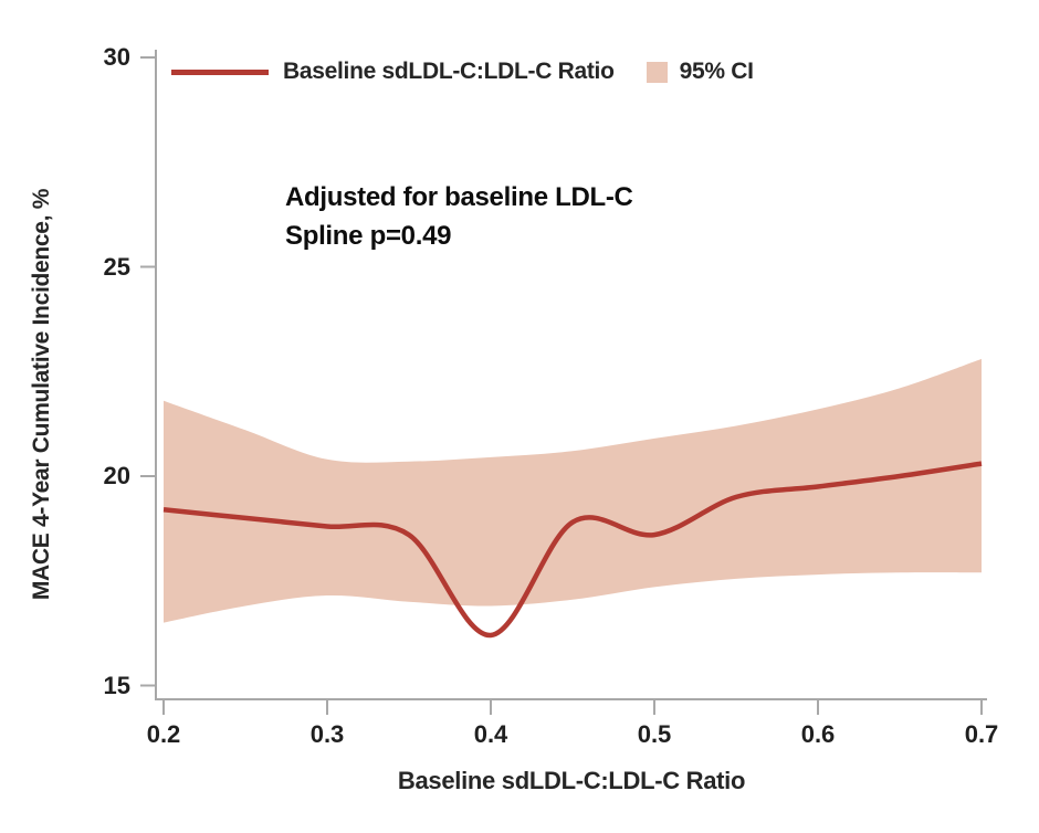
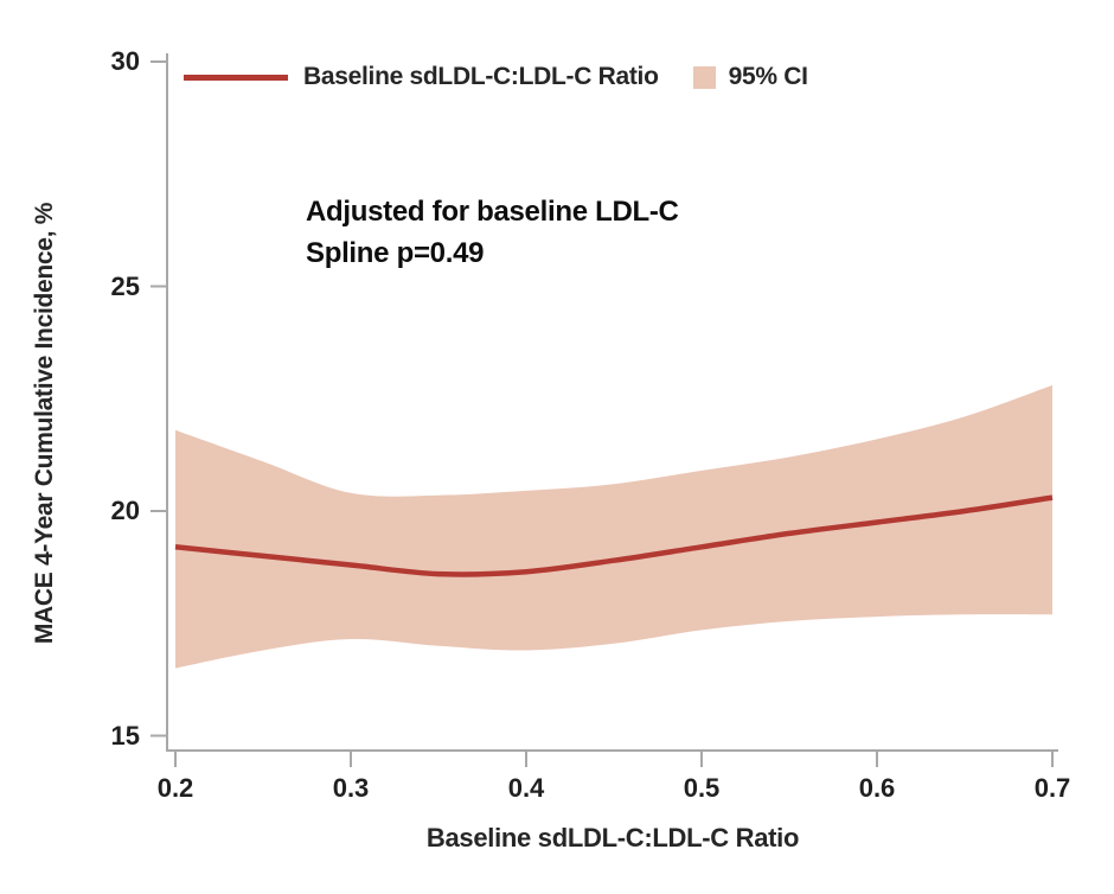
Baseline sdLDL-C:LDL-C Ratio/0.4: 16.2 -> 18.6
Baseline sdLDL-C:LDL-C Ratio/0.5: 18.6 -> 19.2
